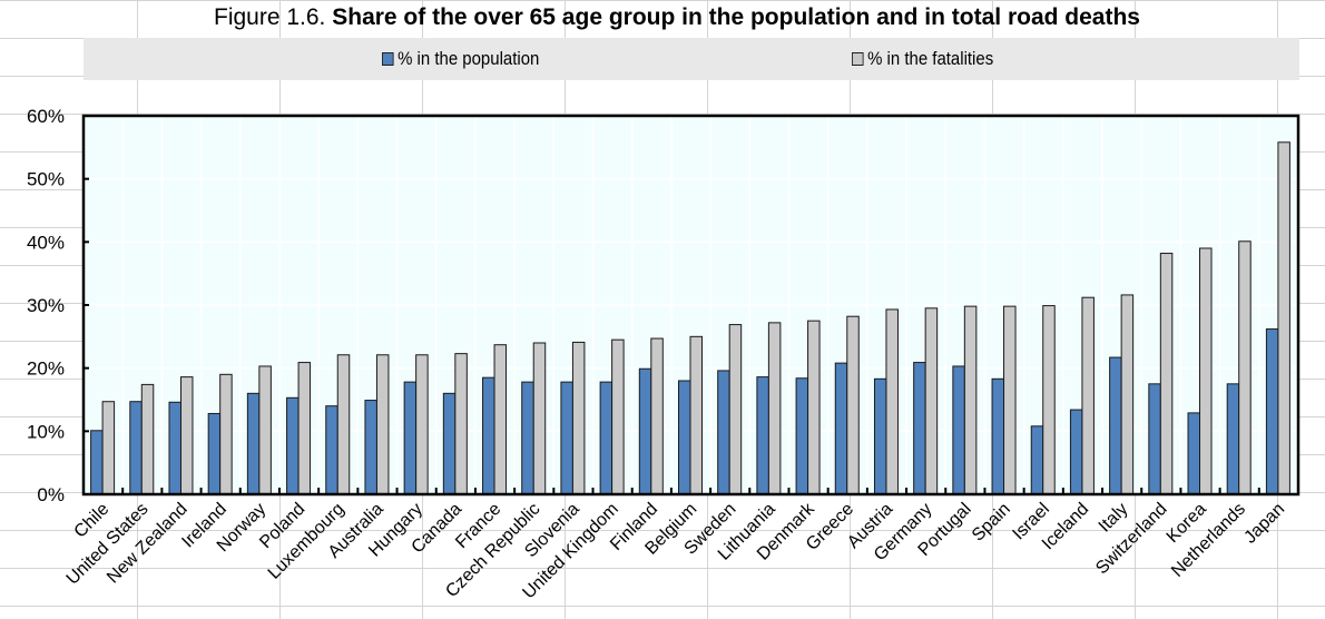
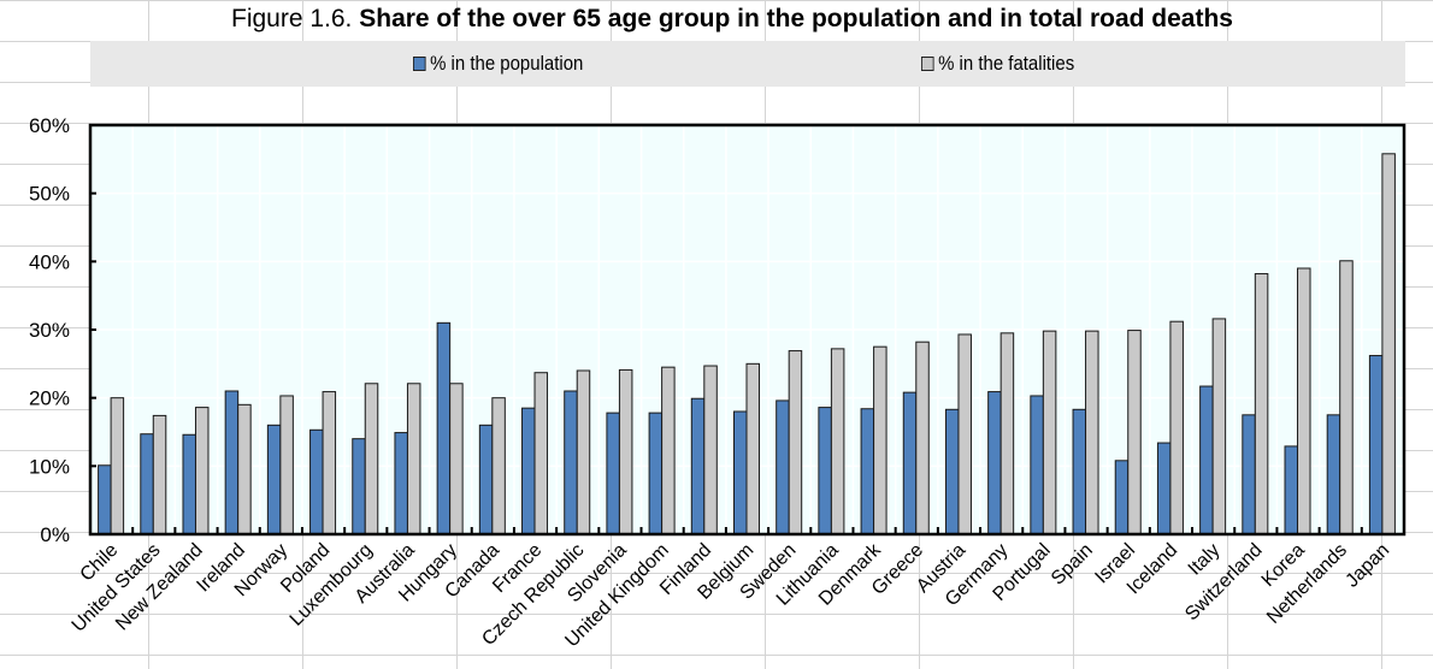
% in the fatalities/Chile: 15% -> 20%
% in the population/Ireland: 13% -> 21%
% in the population/Hungary: 18% -> 31%
% in the fatalities/Canada: 22% -> 20%
% in the population/Czech Republic: 18% -> 21%
